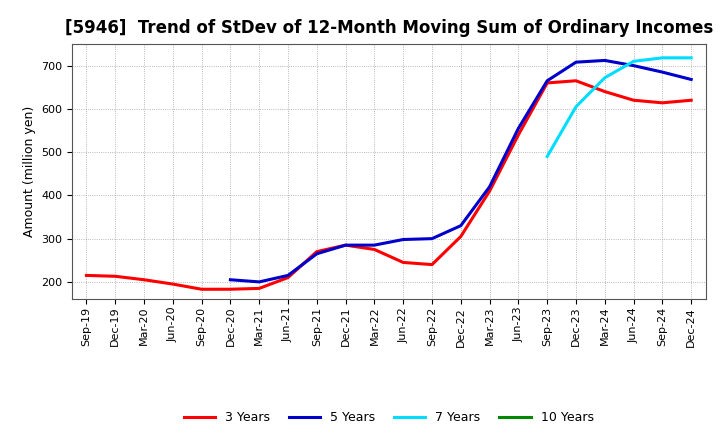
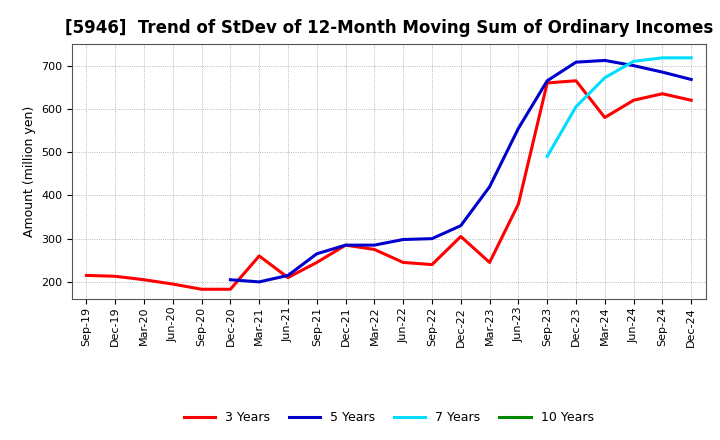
3 Years/Mar-21: 185 -> 260
3 Years/Sep-21: 270 -> 245
3 Years/Mar-23: 410 -> 245
3 Years/Jun-23: 540 -> 380
3 Years/Mar-24: 640 -> 580
3 Years/Sep-24: 614 -> 635
